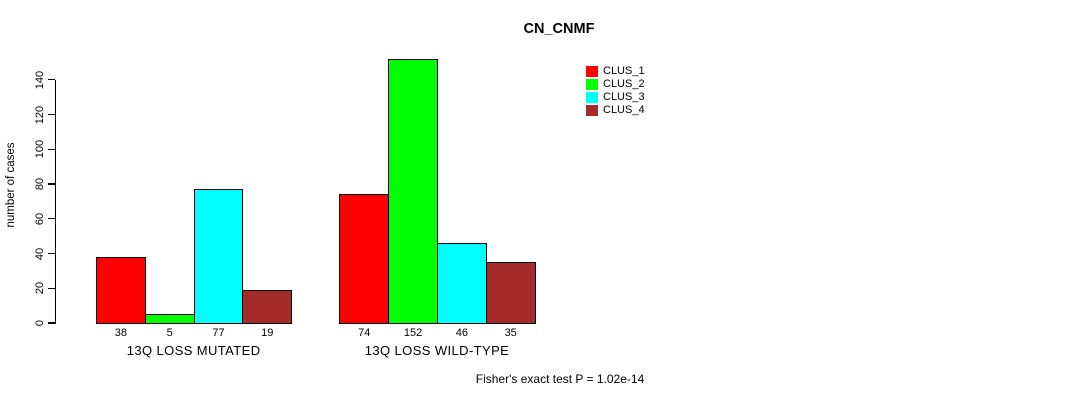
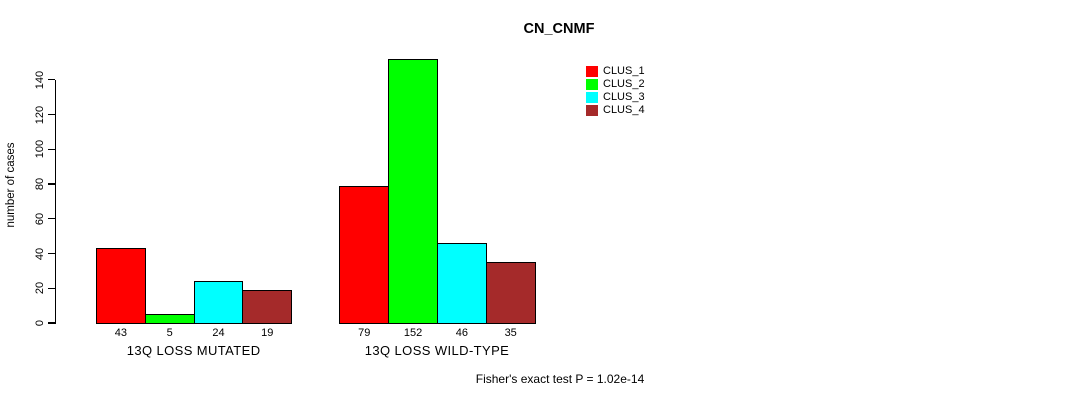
CLUS_1/13Q LOSS MUTATED: 38 -> 43
CLUS_3/13Q LOSS MUTATED: 77 -> 24
CLUS_1/13Q LOSS WILD-TYPE: 74 -> 79
